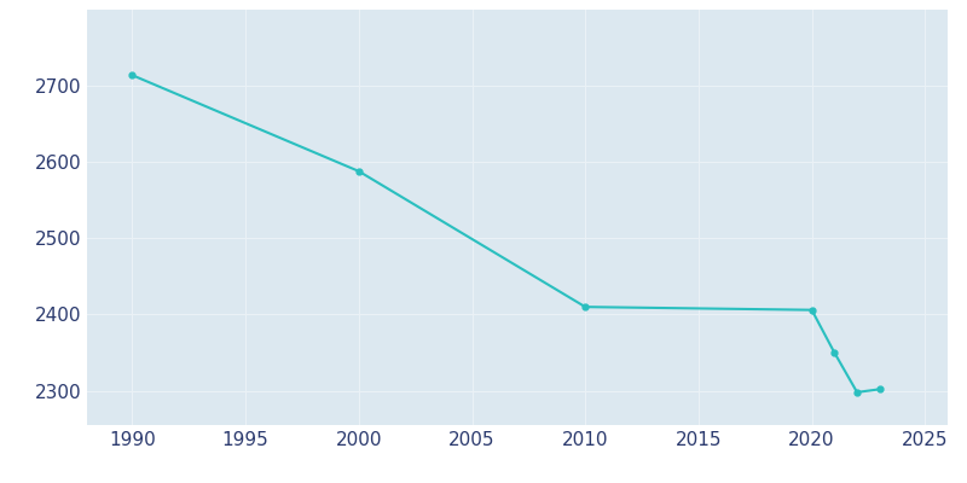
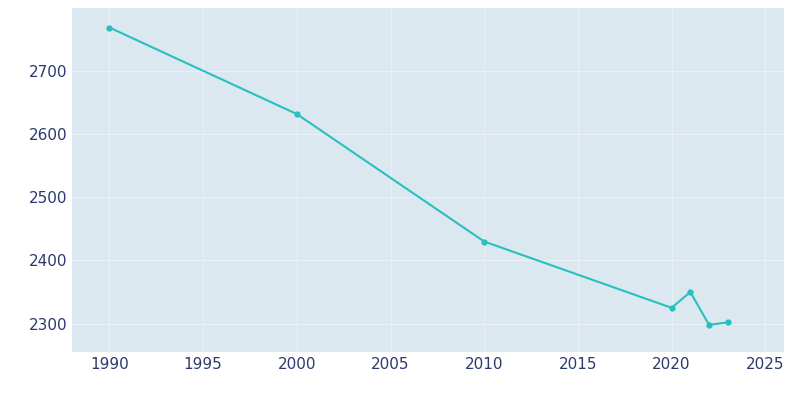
1990: 2714 -> 2769
2000: 2588 -> 2632
2010: 2410 -> 2430
2020: 2406 -> 2325
